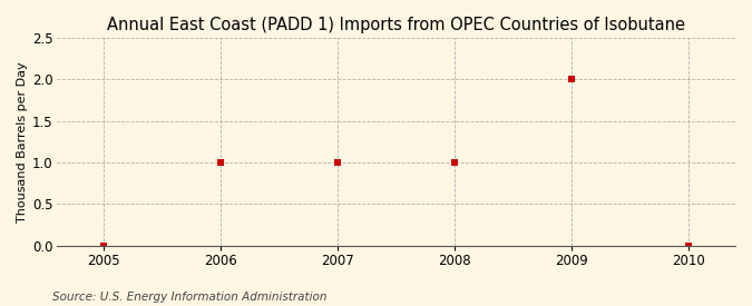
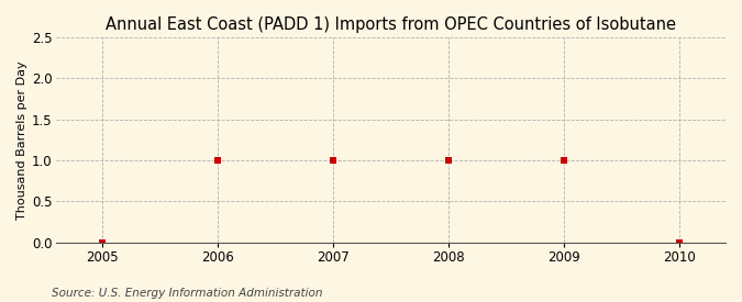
2009: 2 -> 1
